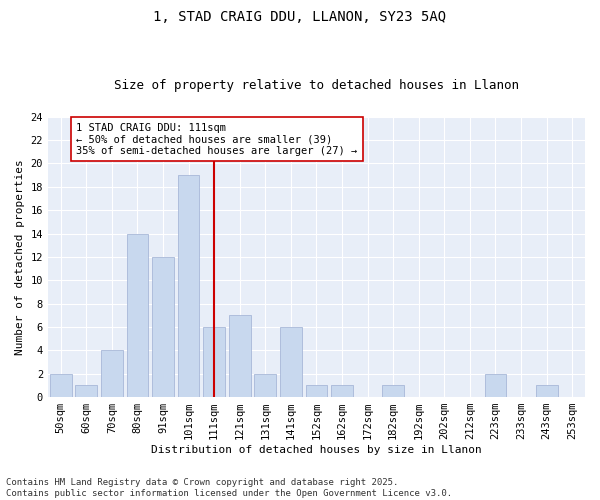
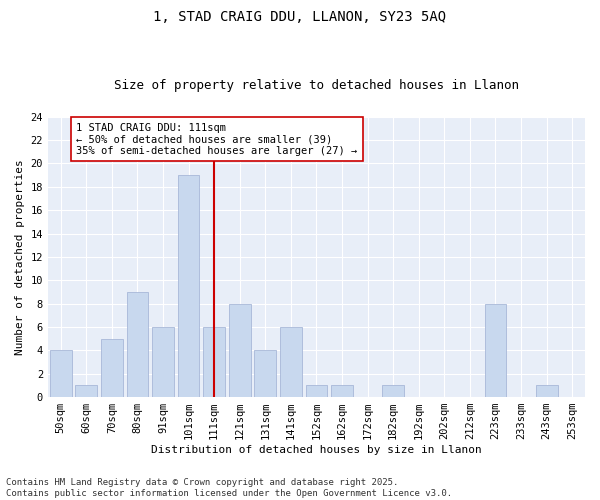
50sqm: 2 -> 4
70sqm: 4 -> 5
80sqm: 14 -> 9
91sqm: 12 -> 6
121sqm: 7 -> 8
131sqm: 2 -> 4
223sqm: 2 -> 8
